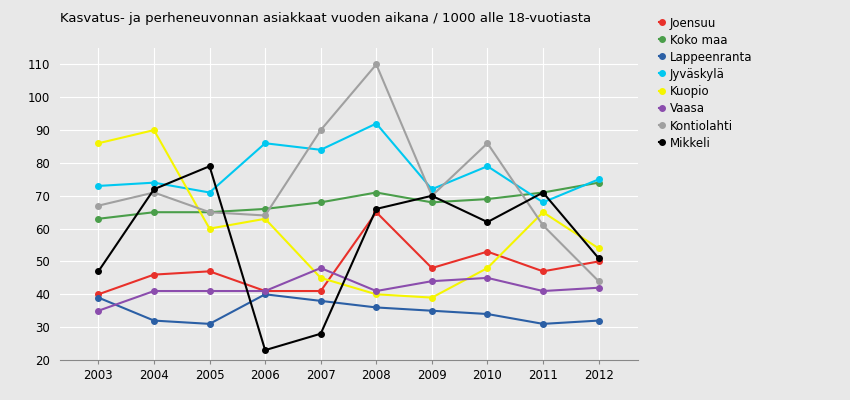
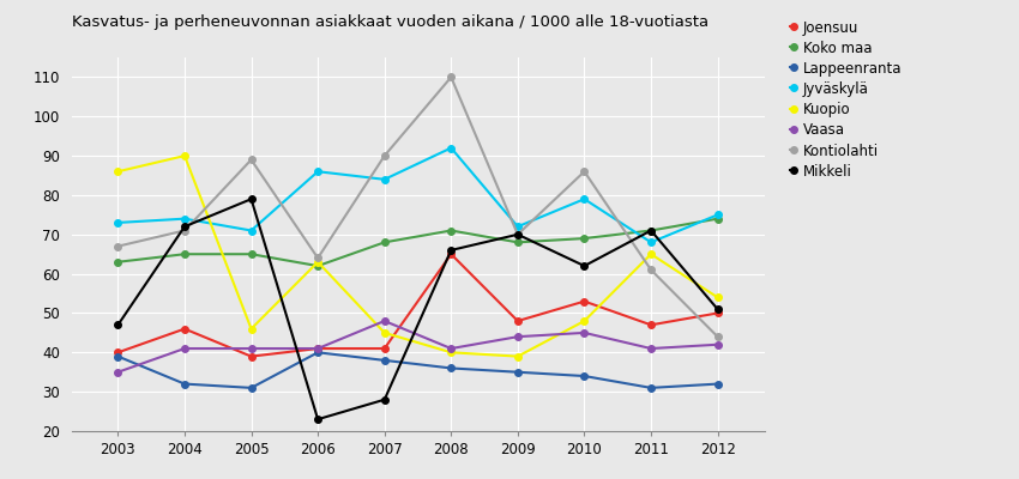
Joensuu/2005: 47 -> 39
Kuopio/2005: 60 -> 46
Kontiolahti/2005: 65 -> 89
Koko maa/2006: 66 -> 62
